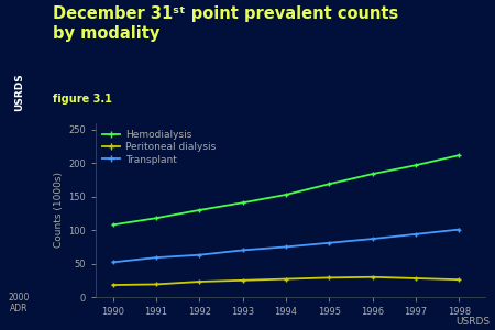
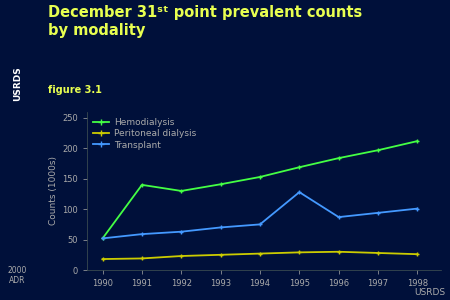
Hemodialysis/1990: 108 -> 52
Hemodialysis/1991: 118 -> 140
Transplant/1995: 81 -> 128
